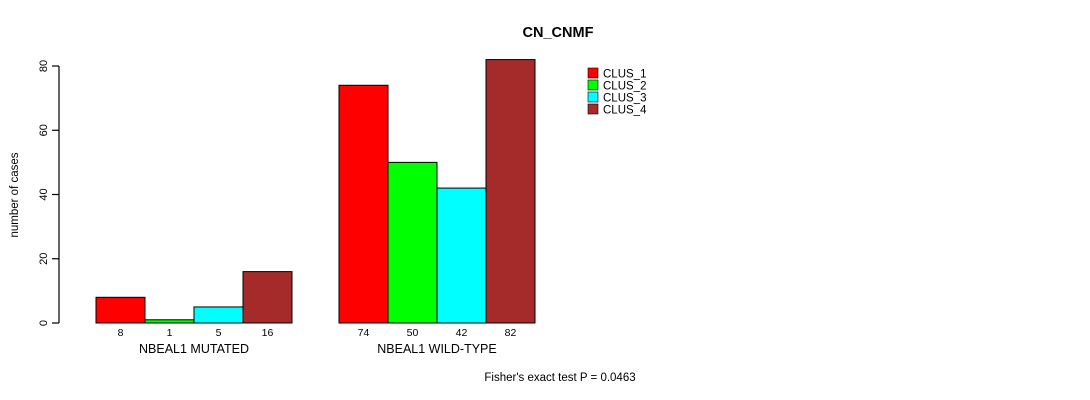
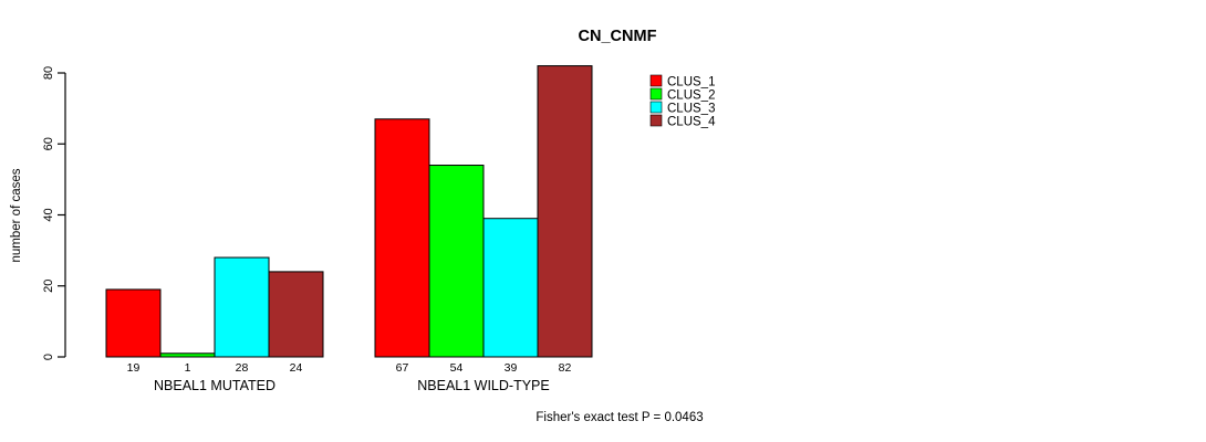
CLUS_1/NBEAL1 MUTATED: 8 -> 19
CLUS_3/NBEAL1 MUTATED: 5 -> 28
CLUS_4/NBEAL1 MUTATED: 16 -> 24
CLUS_1/NBEAL1 WILD-TYPE: 74 -> 67
CLUS_2/NBEAL1 WILD-TYPE: 50 -> 54
CLUS_3/NBEAL1 WILD-TYPE: 42 -> 39
